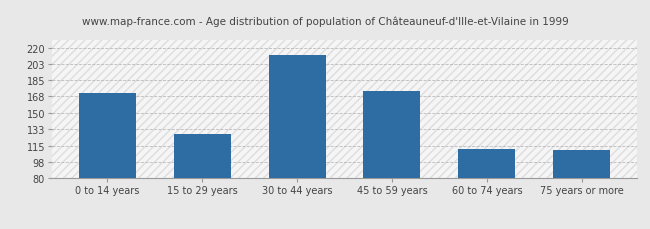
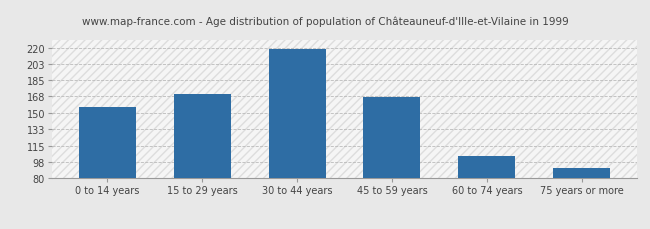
0 to 14 years: 172 -> 157
15 to 29 years: 128 -> 170
30 to 44 years: 212 -> 219
45 to 59 years: 174 -> 167
60 to 74 years: 112 -> 104
75 years or more: 110 -> 91
